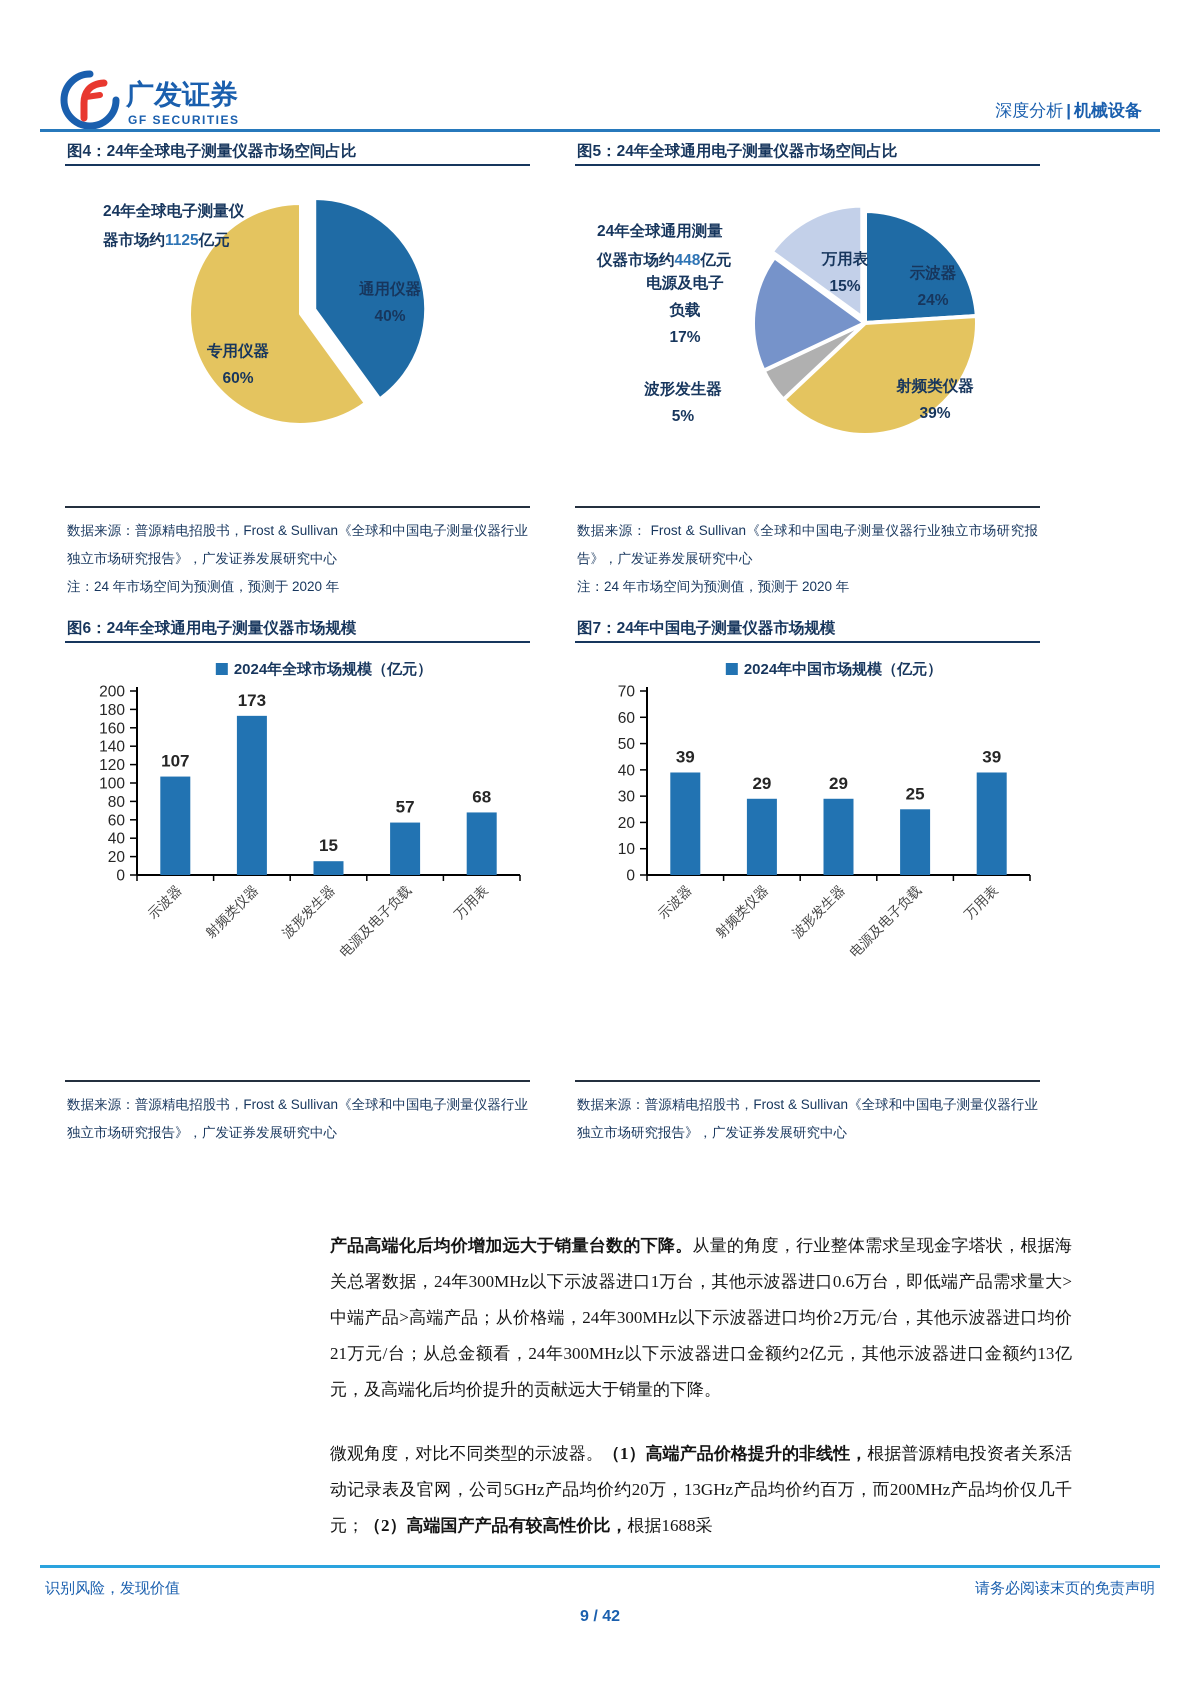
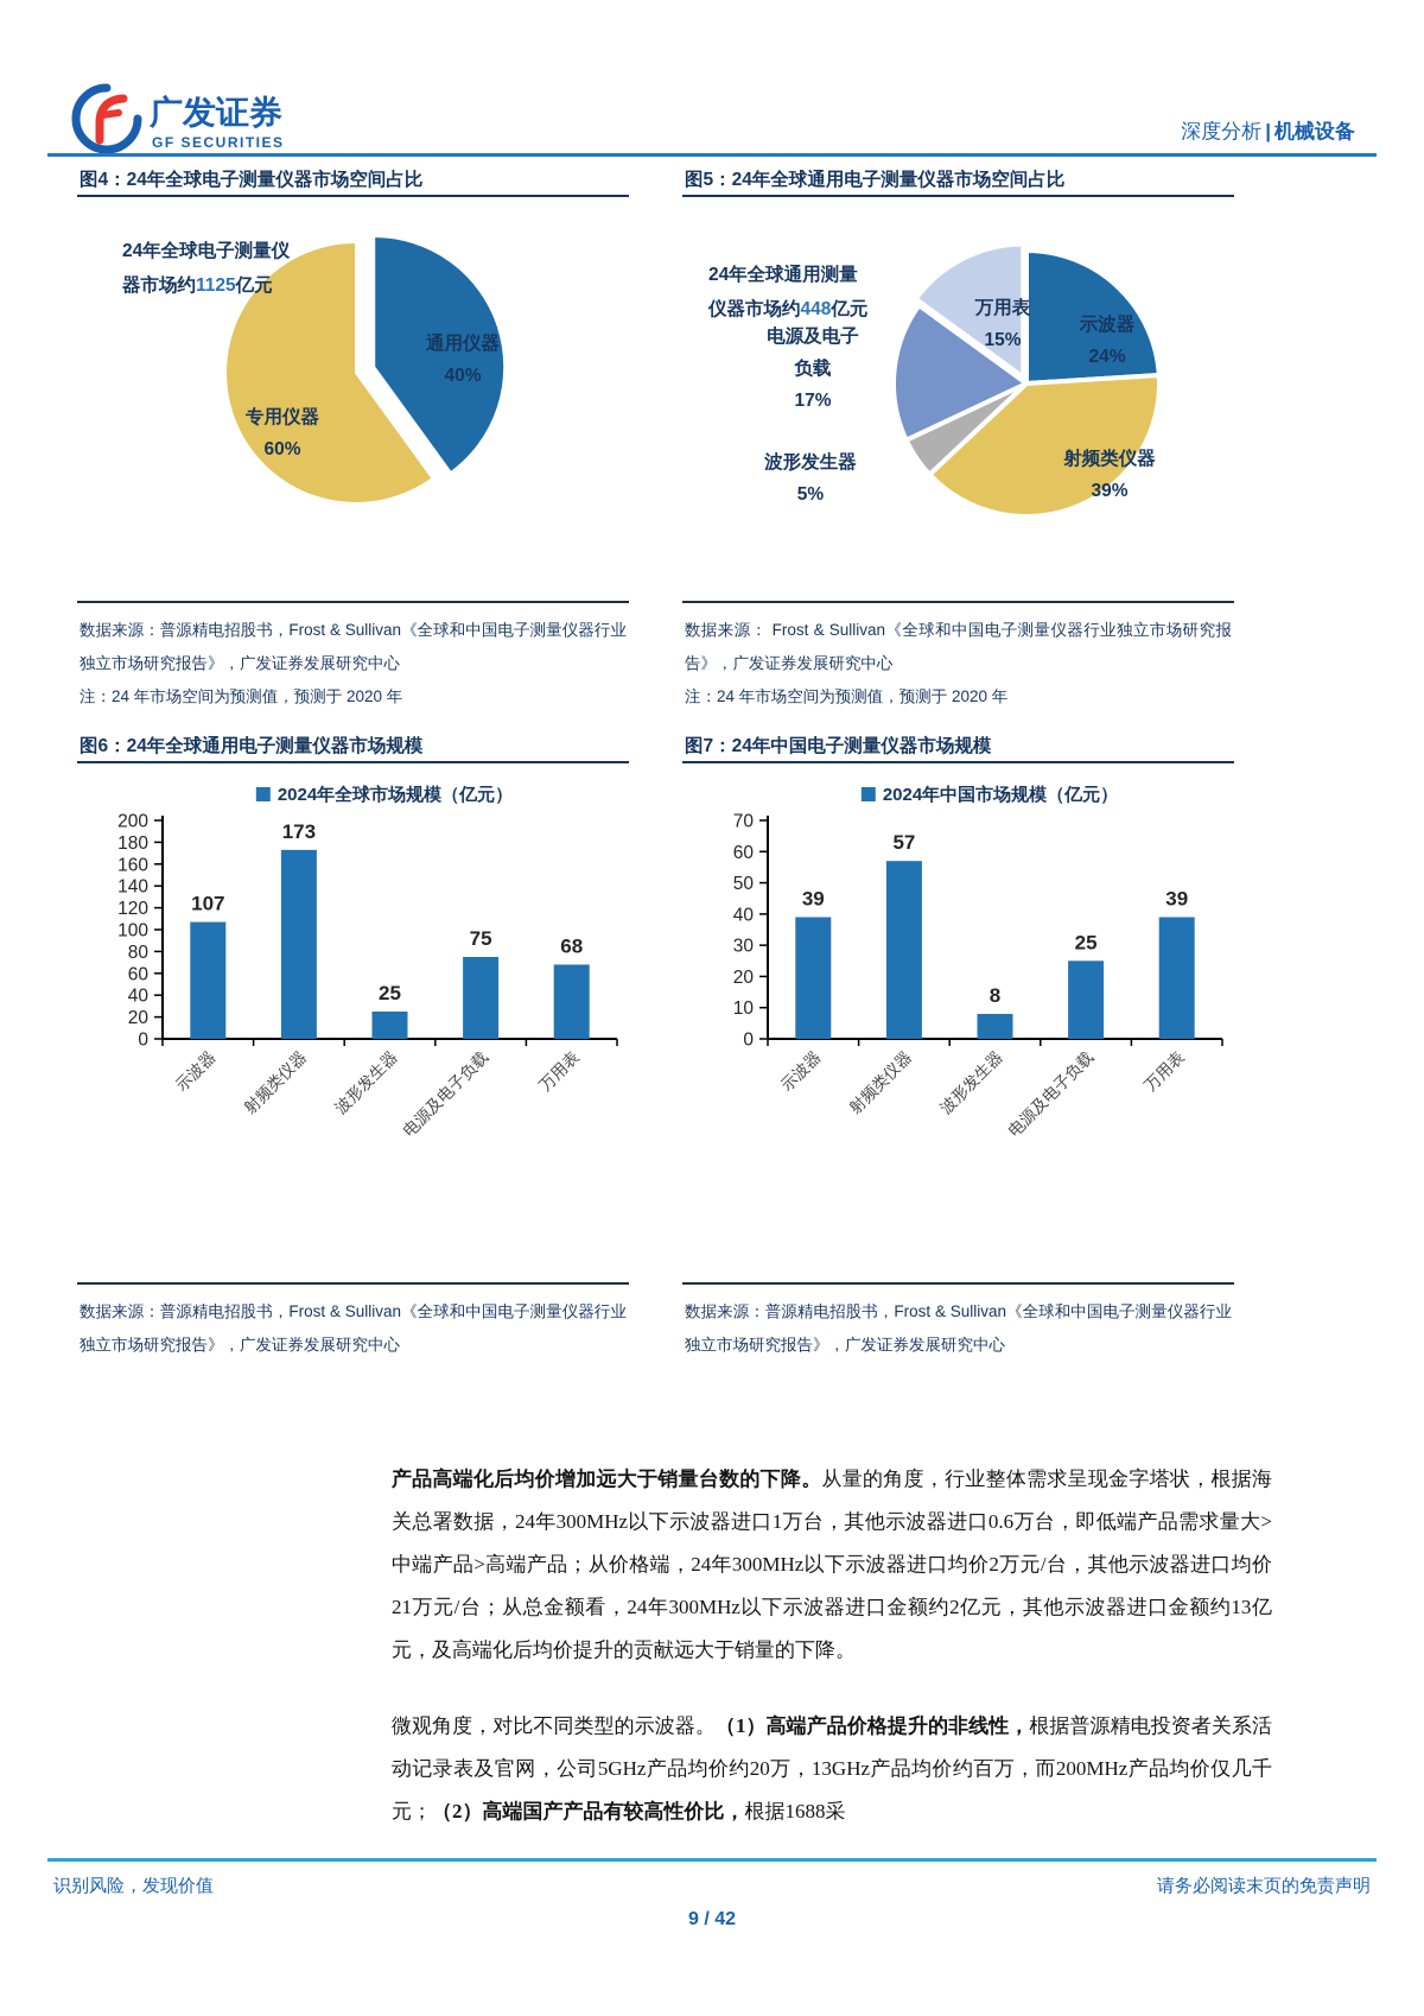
图6：24年全球通用电子测量仪器市场规模/波形发生器: 15 -> 25
图6：24年全球通用电子测量仪器市场规模/电源及电子负载: 57 -> 75
图7：24年中国电子测量仪器市场规模/射频类仪器: 29 -> 57
图7：24年中国电子测量仪器市场规模/波形发生器: 29 -> 8
